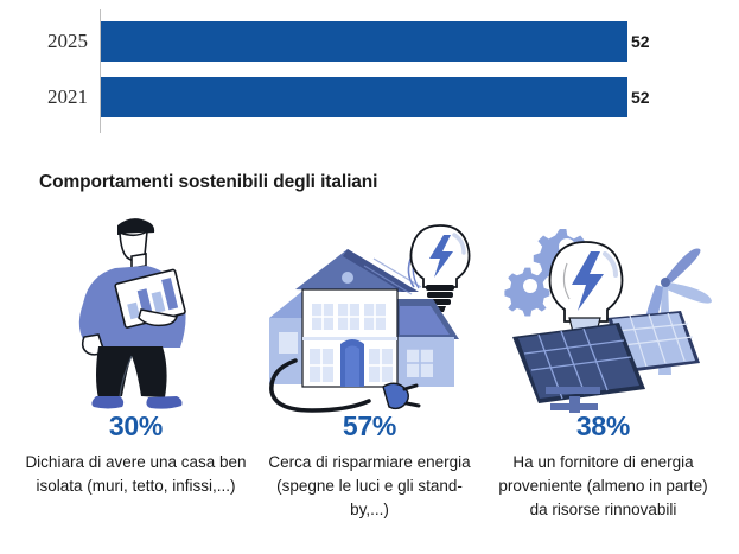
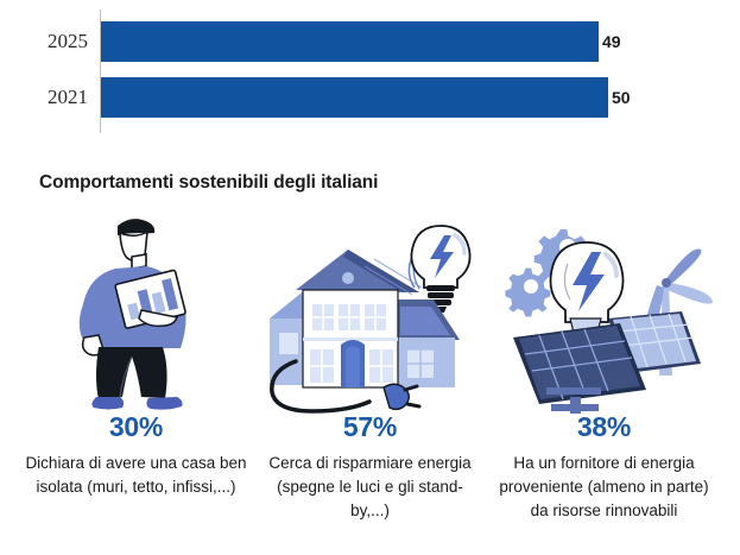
2025: 52 -> 49
2021: 52 -> 50
